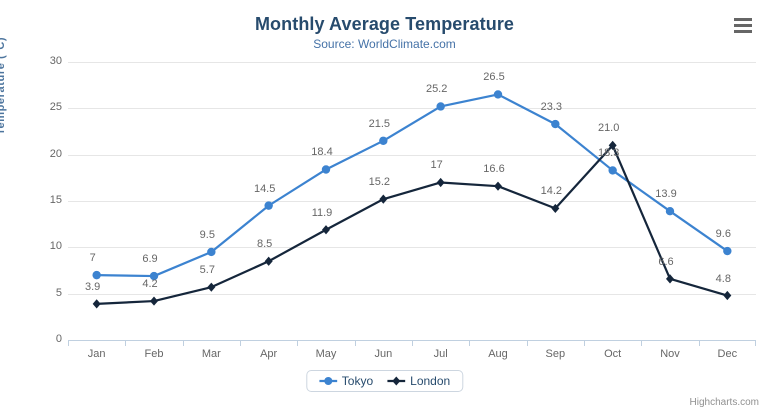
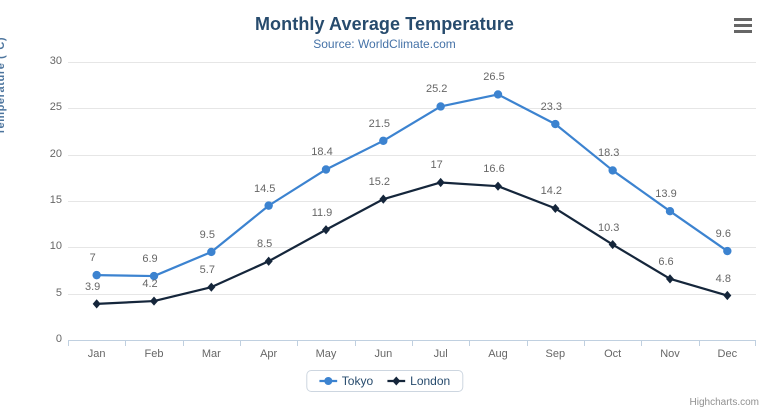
London/Oct: 21.0 -> 10.3
